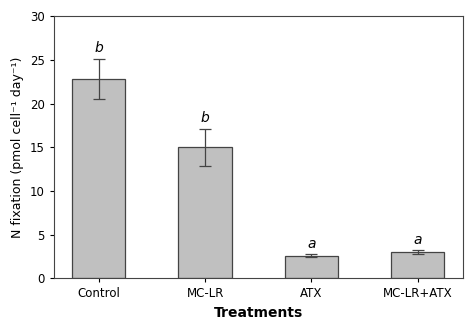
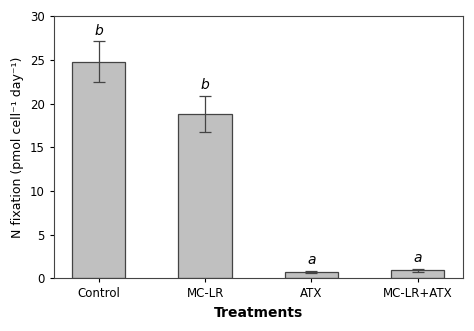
Control: 22.8 -> 24.8
MC-LR: 15.0 -> 18.8
ATX: 2.6 -> 0.7
MC-LR+ATX: 3.0 -> 0.9
